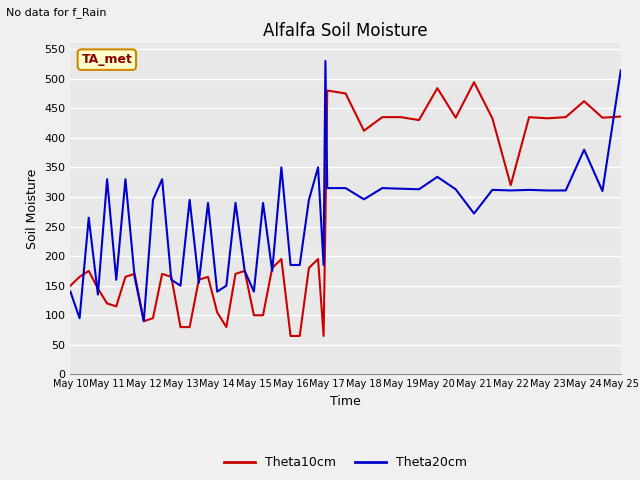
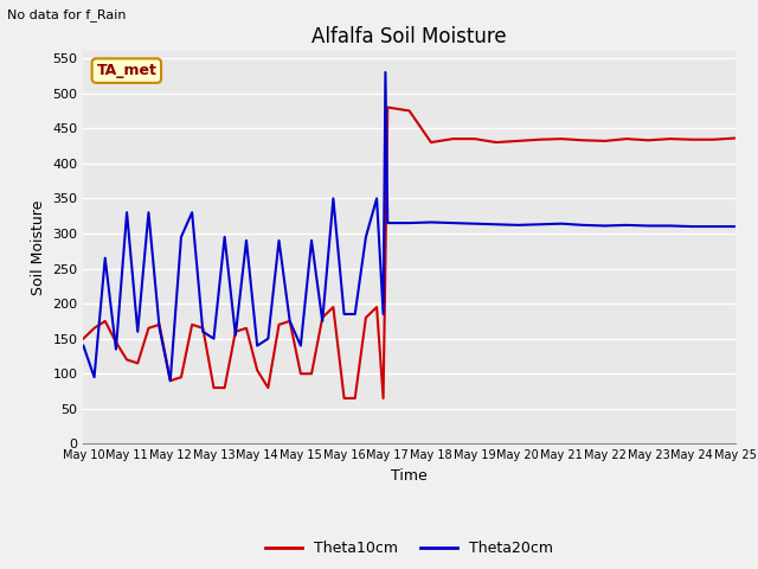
Theta10cm/May 18: 412 -> 430
Theta20cm/May 18: 296 -> 316
Theta10cm/May 20: 484 -> 432
Theta20cm/May 20: 334 -> 312
Theta10cm/May 21: 494 -> 435
Theta20cm/May 21: 272 -> 314
Theta10cm/May 22: 320 -> 432
Theta10cm/May 24: 462 -> 434
Theta20cm/May 24: 380 -> 310
Theta20cm/May 25: 514 -> 310
